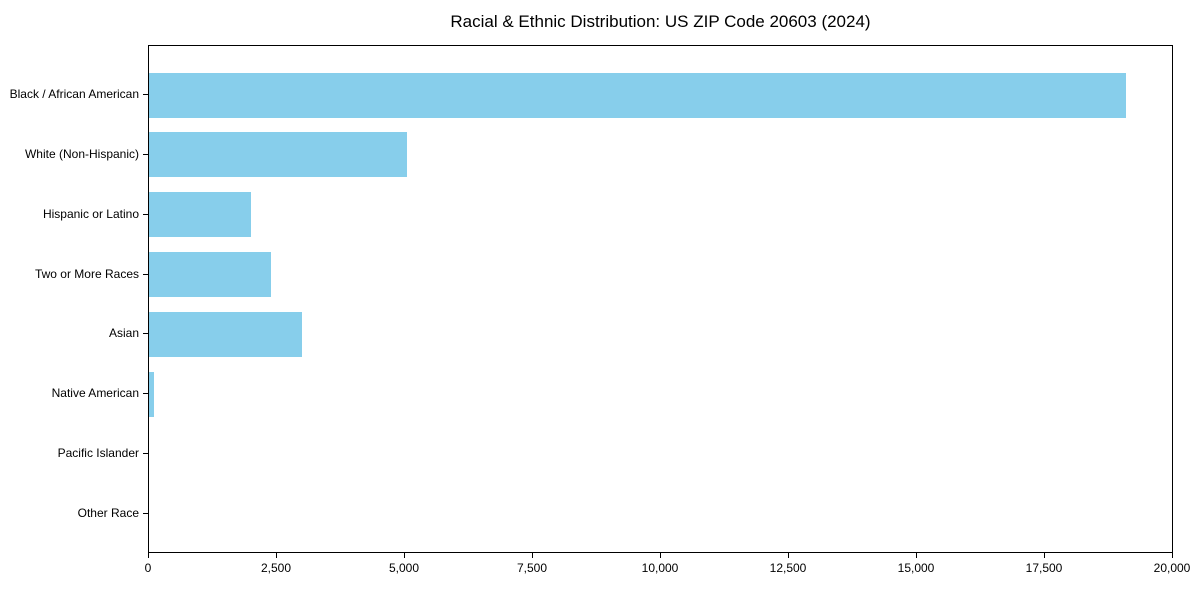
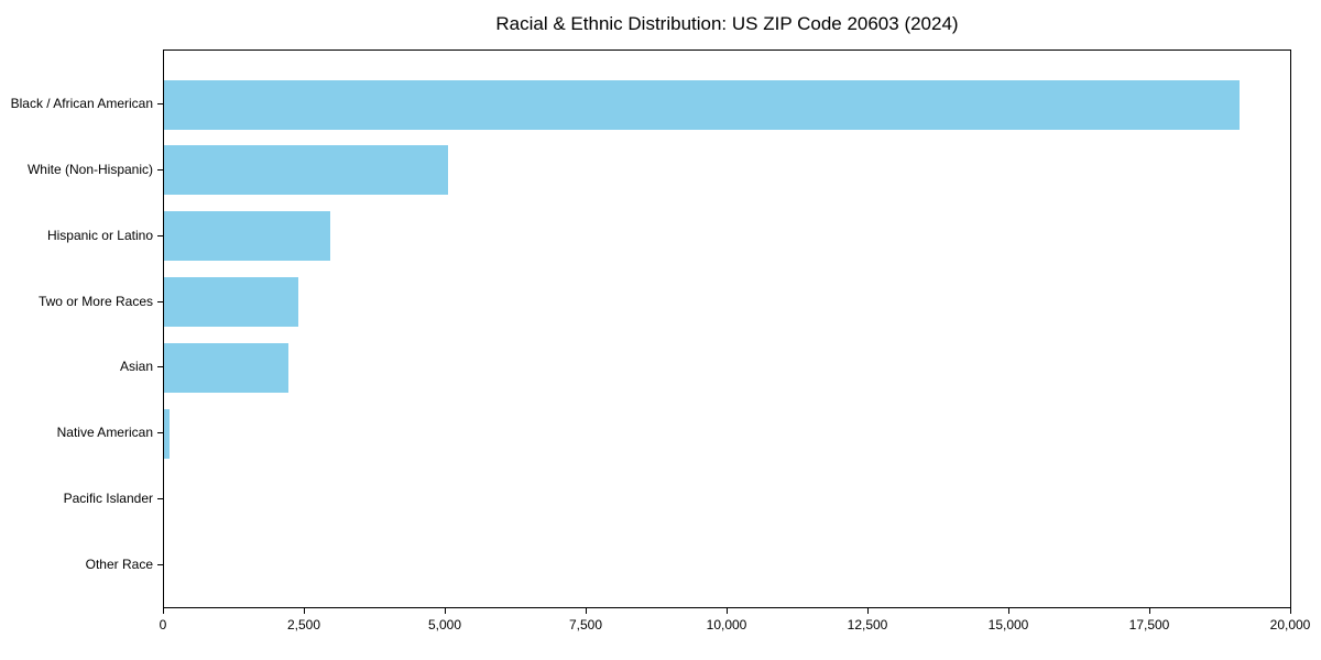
Hispanic or Latino: 2000 -> 3000
Asian: 3000 -> 2200
